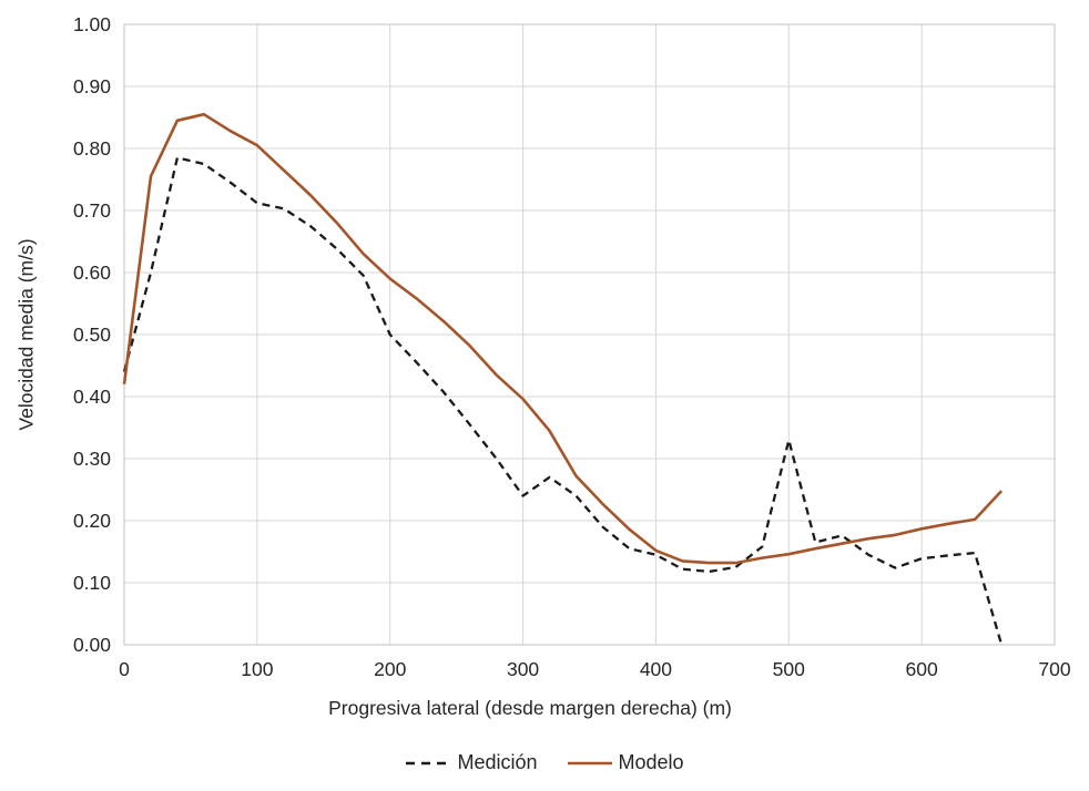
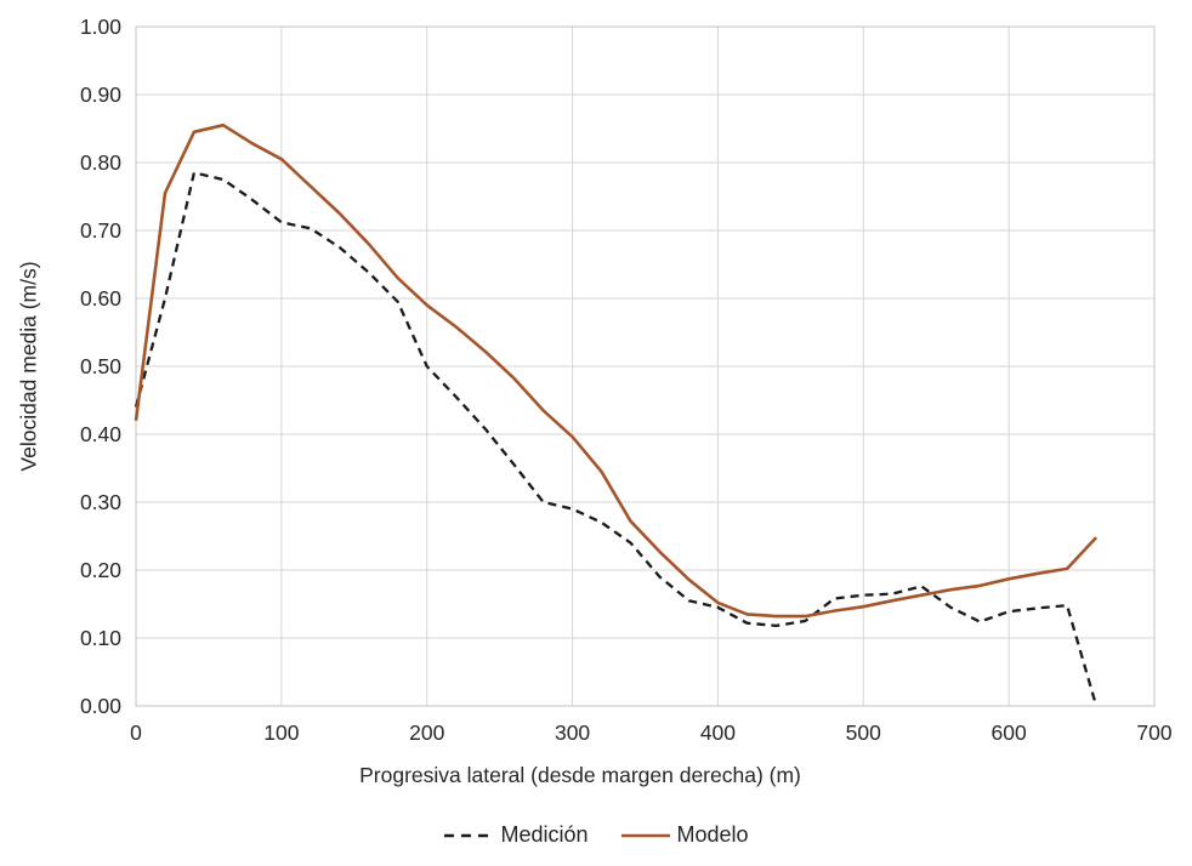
Medición/300: 0.24 -> 0.29
Medición/500: 0.33 -> 0.16
